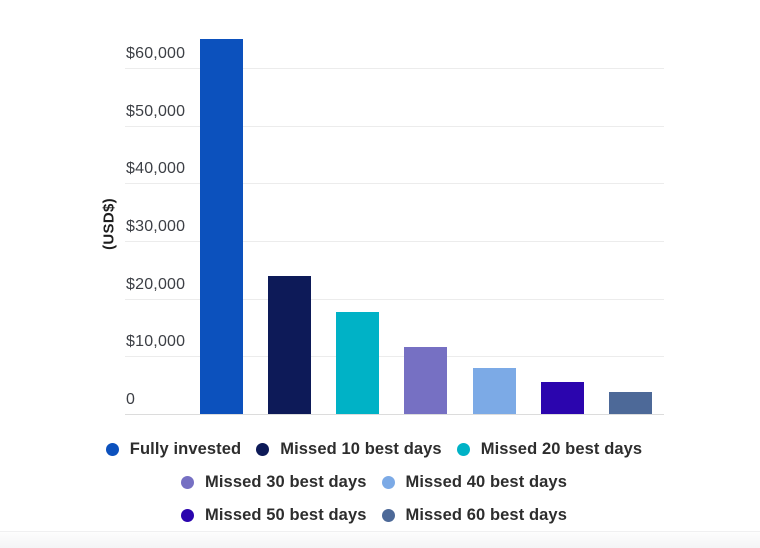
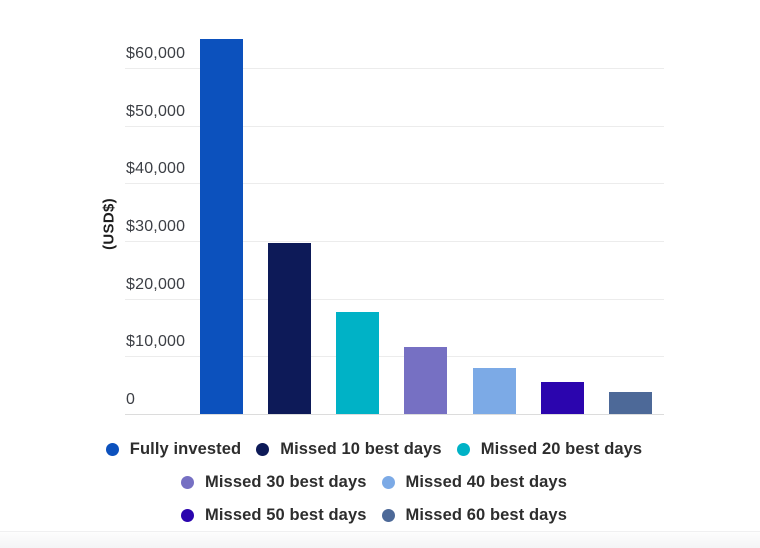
Missed 10 best days: $24000 -> $30000
